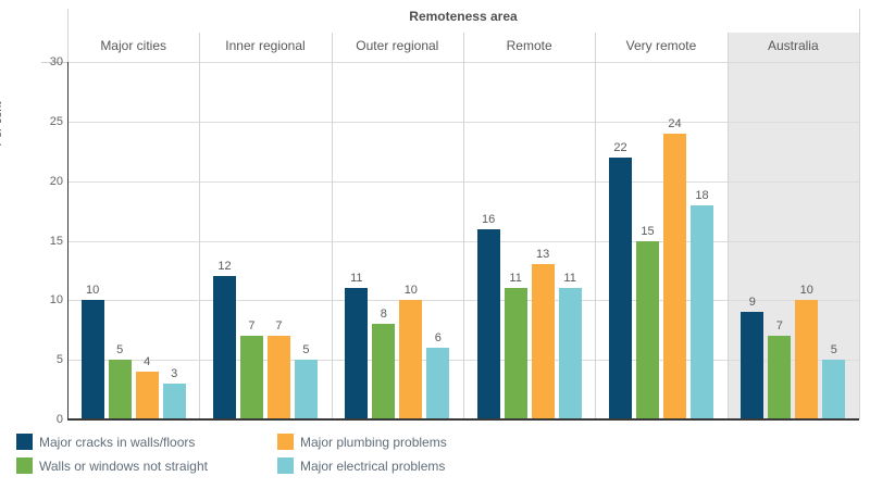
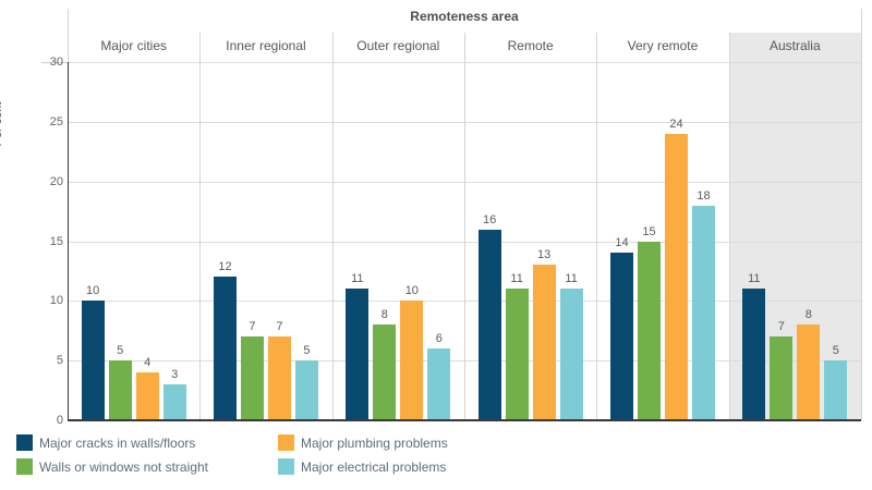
Major cracks in walls/floors/Very remote: 22 -> 14
Major cracks in walls/floors/Australia: 9 -> 11
Major plumbing problems/Australia: 10 -> 8
